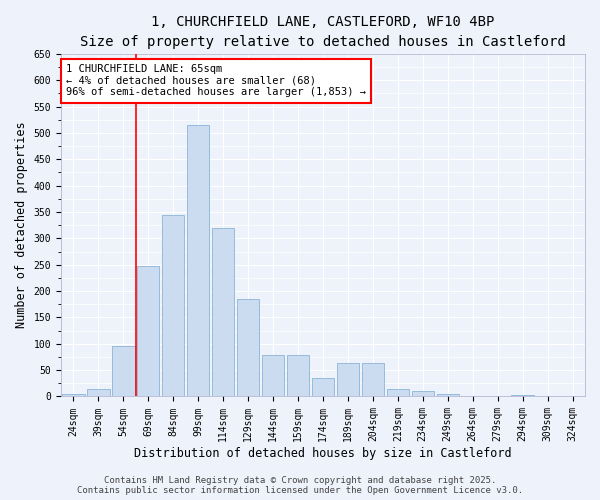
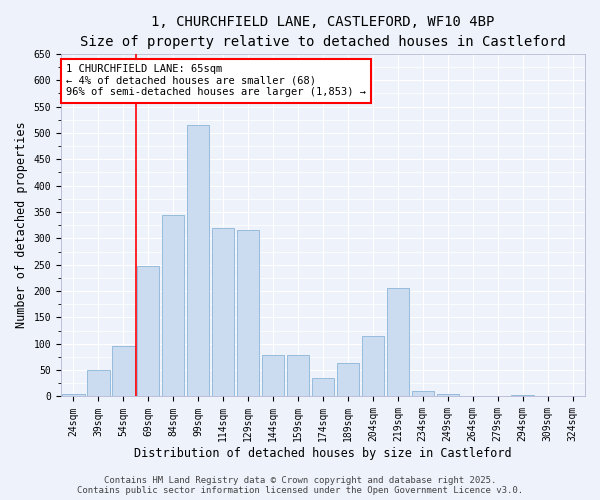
39sqm: 15 -> 50
129sqm: 185 -> 316
204sqm: 63 -> 114
219sqm: 15 -> 206
